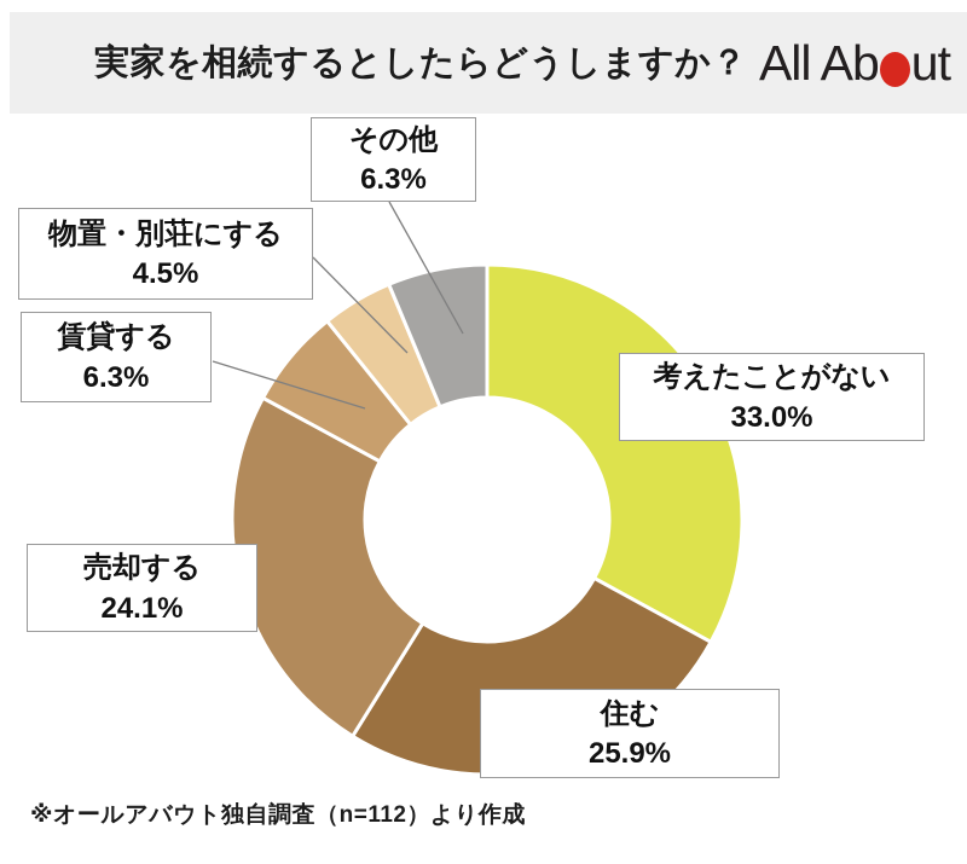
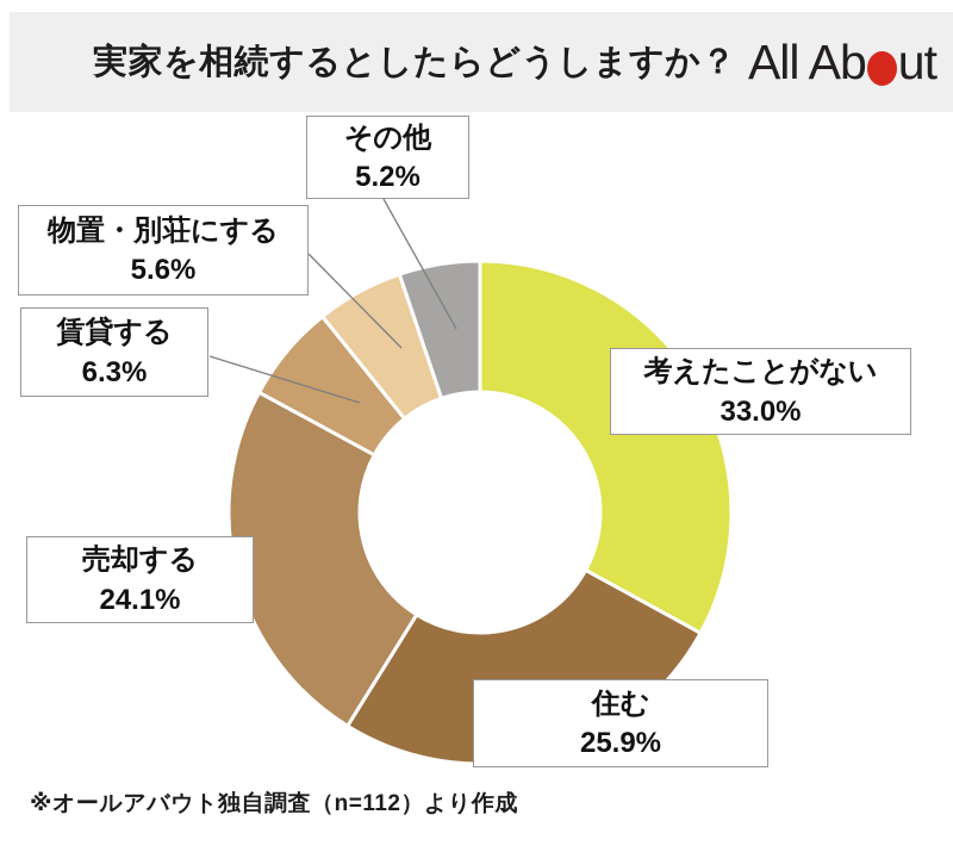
物置・別荘にする: 4.5% -> 5.6%
その他: 6.3% -> 5.2%
